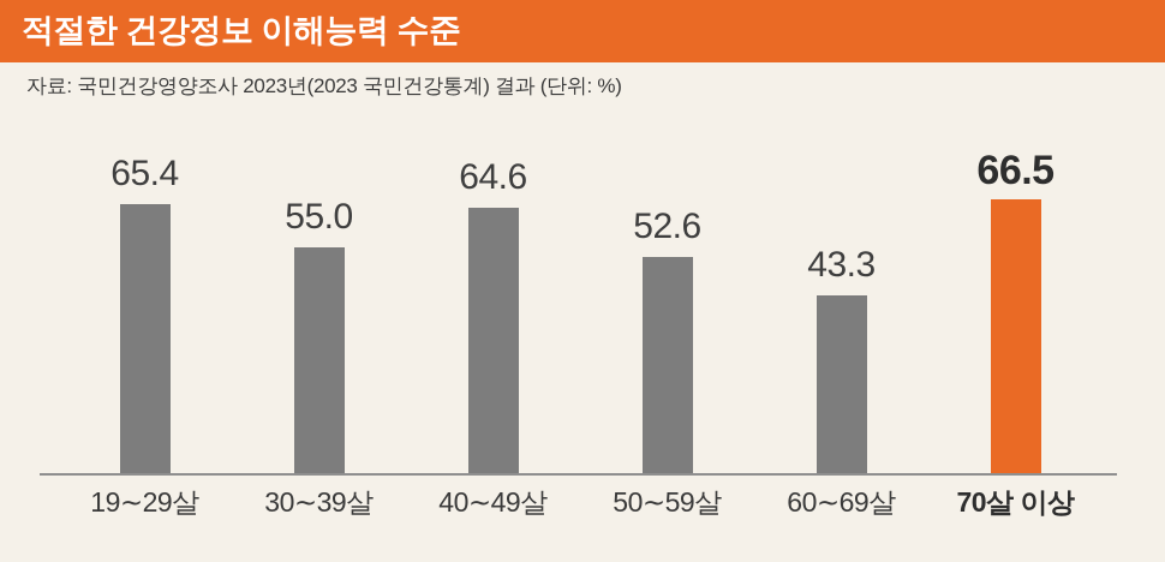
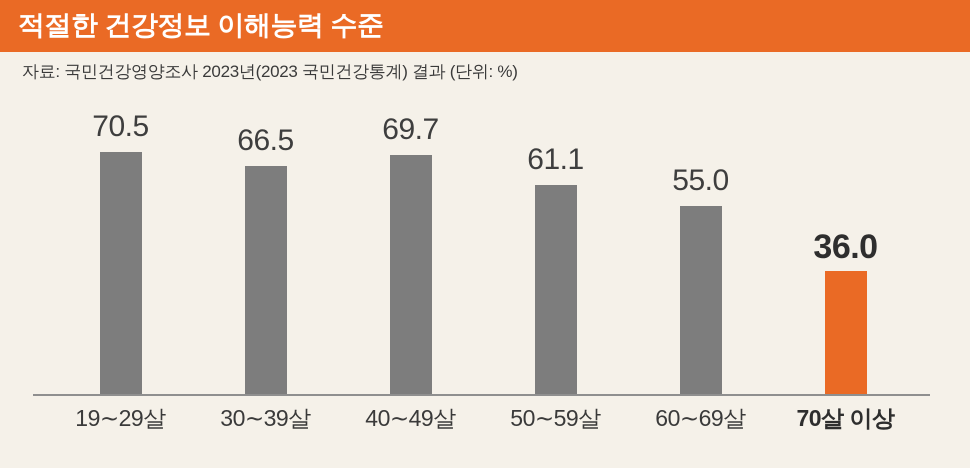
19∼29살: 65.4 -> 70.5
30∼39살: 55.0 -> 66.5
40∼49살: 64.6 -> 69.7
50∼59살: 52.6 -> 61.1
60∼69살: 43.3 -> 55.0
70살 이상: 66.5 -> 36.0
